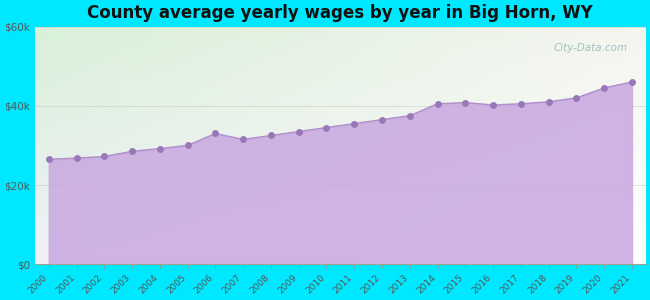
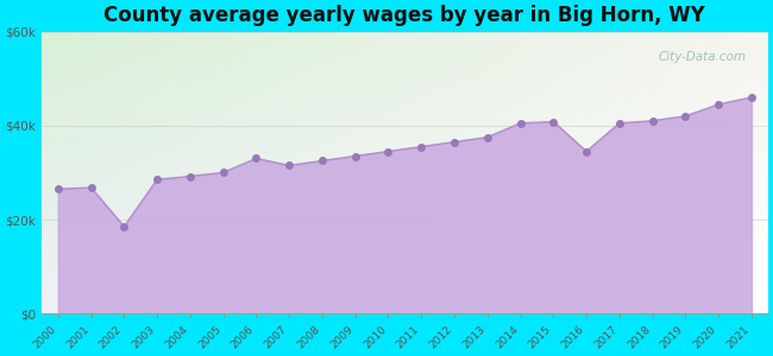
2002: $27.2k -> $18.5k
2016: $40.2k -> $34.5k
